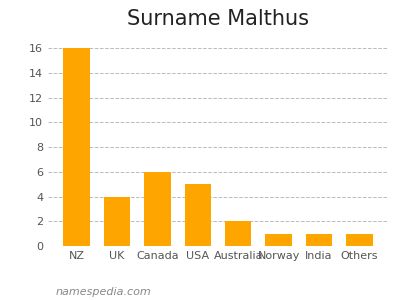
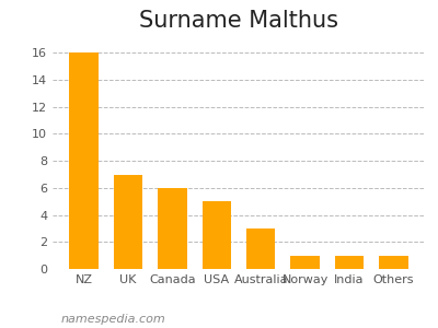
UK: 4 -> 7
Australia: 2 -> 3
